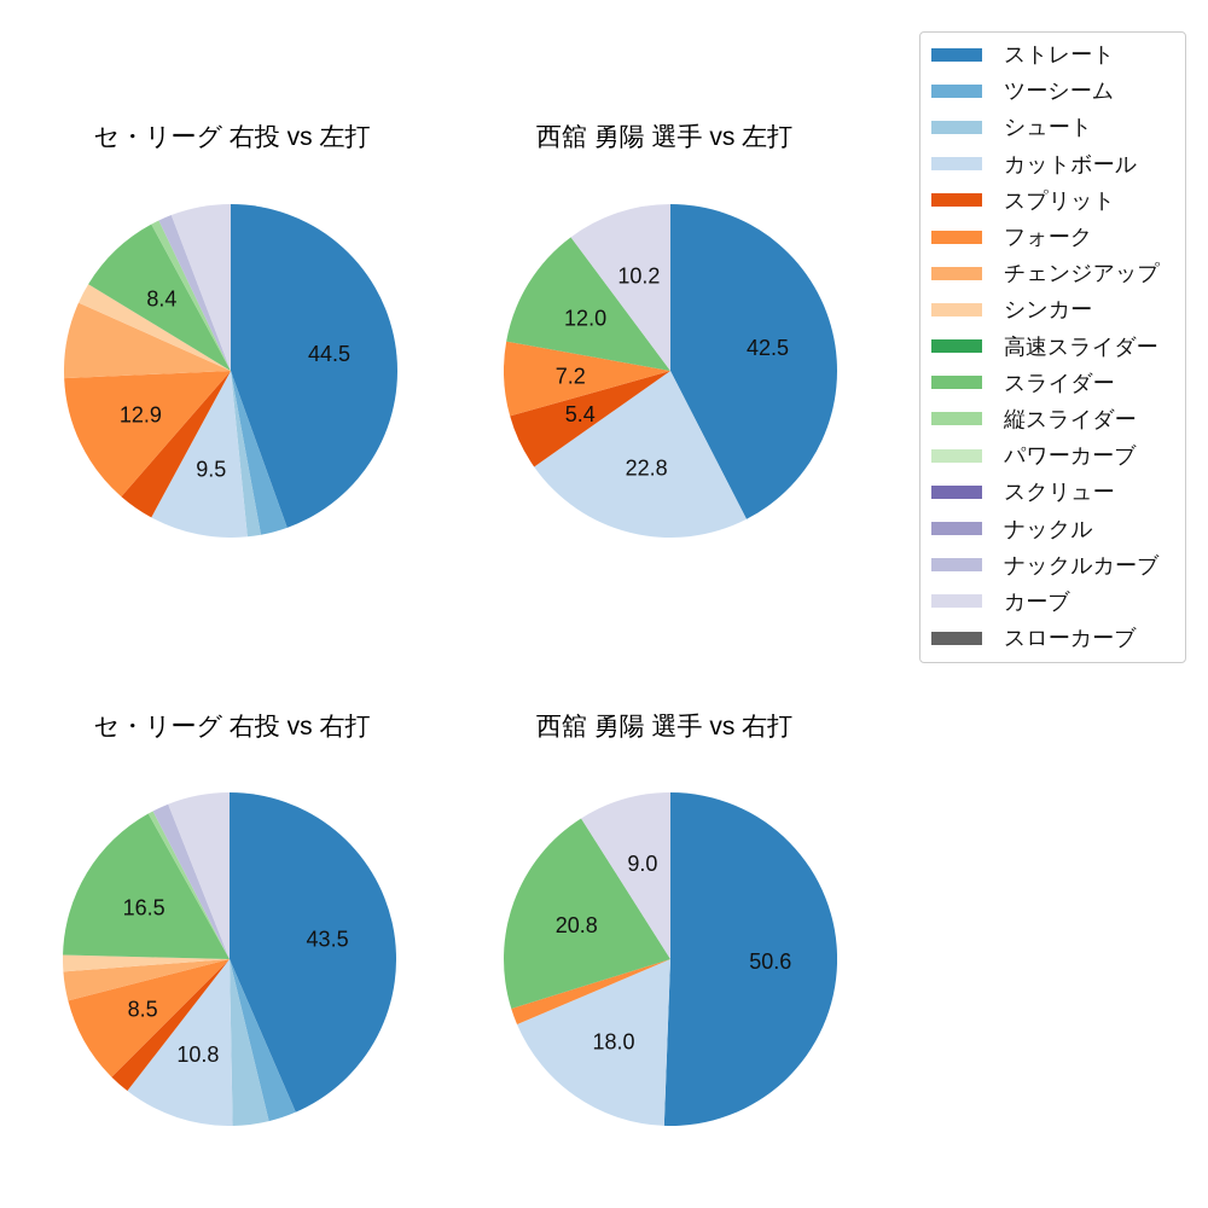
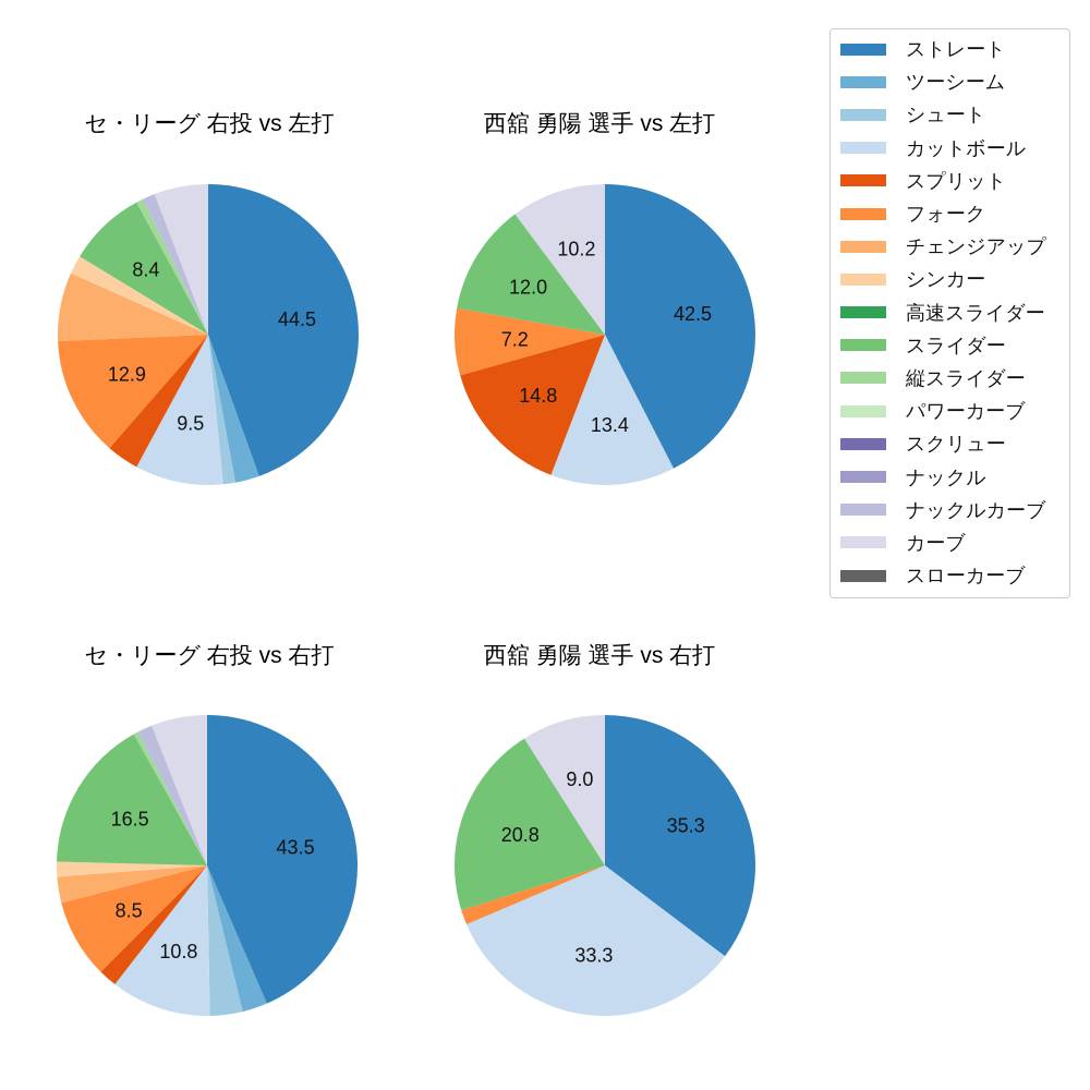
西舘 勇陽 選手 vs 左打/カットボール: 22.8 -> 13.4
西舘 勇陽 選手 vs 左打/スプリット: 5.4 -> 14.8
西舘 勇陽 選手 vs 右打/ストレート: 50.6 -> 35.3
西舘 勇陽 選手 vs 右打/カットボール: 18.0 -> 33.3
